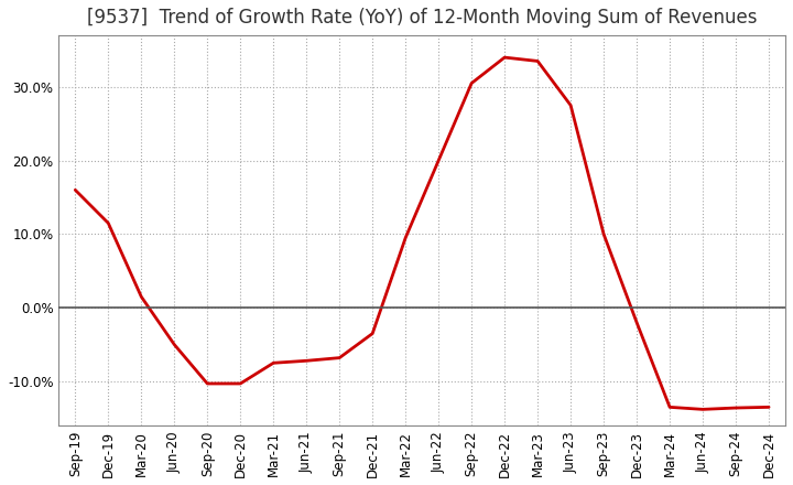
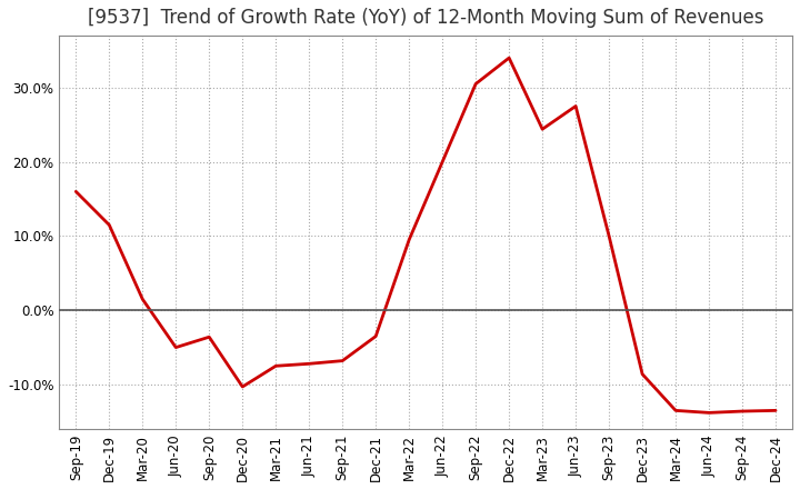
Sep-20: -10.3% -> -3.6%
Mar-23: 33.5% -> 24.4%
Dec-23: -2.0% -> -8.6%
